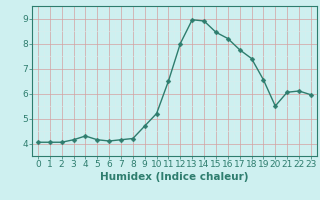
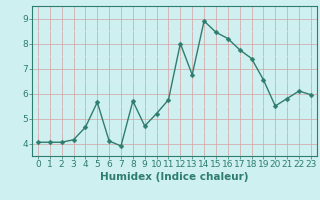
4: 4.30 -> 4.65
5: 4.15 -> 5.65
7: 4.15 -> 3.90
8: 4.20 -> 5.70
11: 6.50 -> 5.75
13: 8.95 -> 6.75
21: 6.05 -> 5.80
